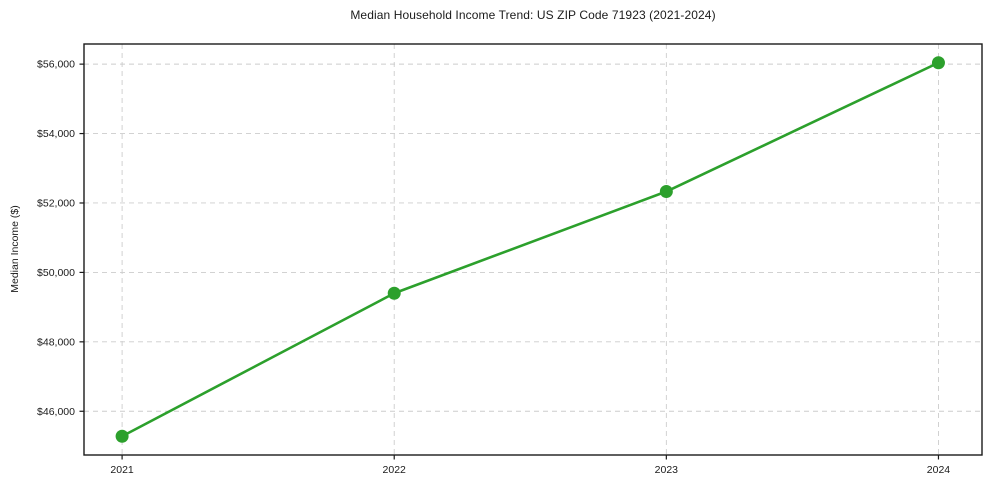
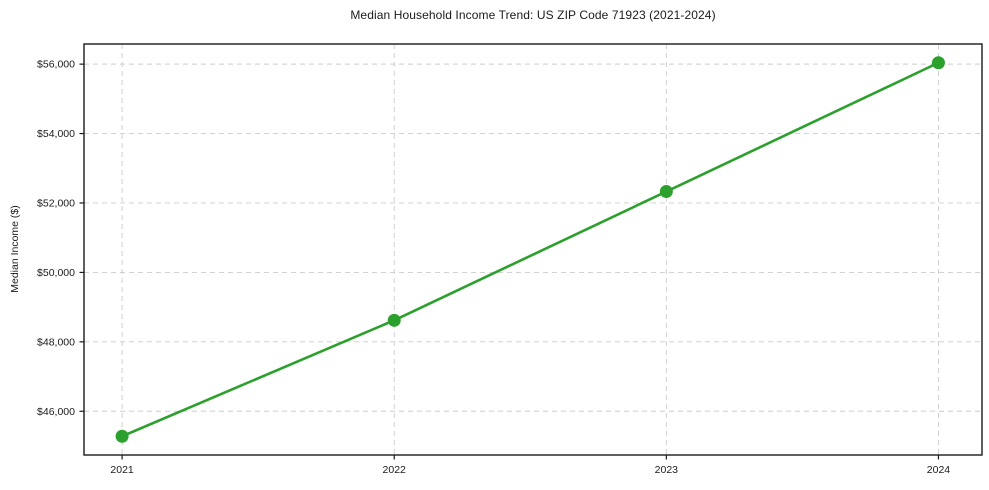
2022: $49400 -> $48600
